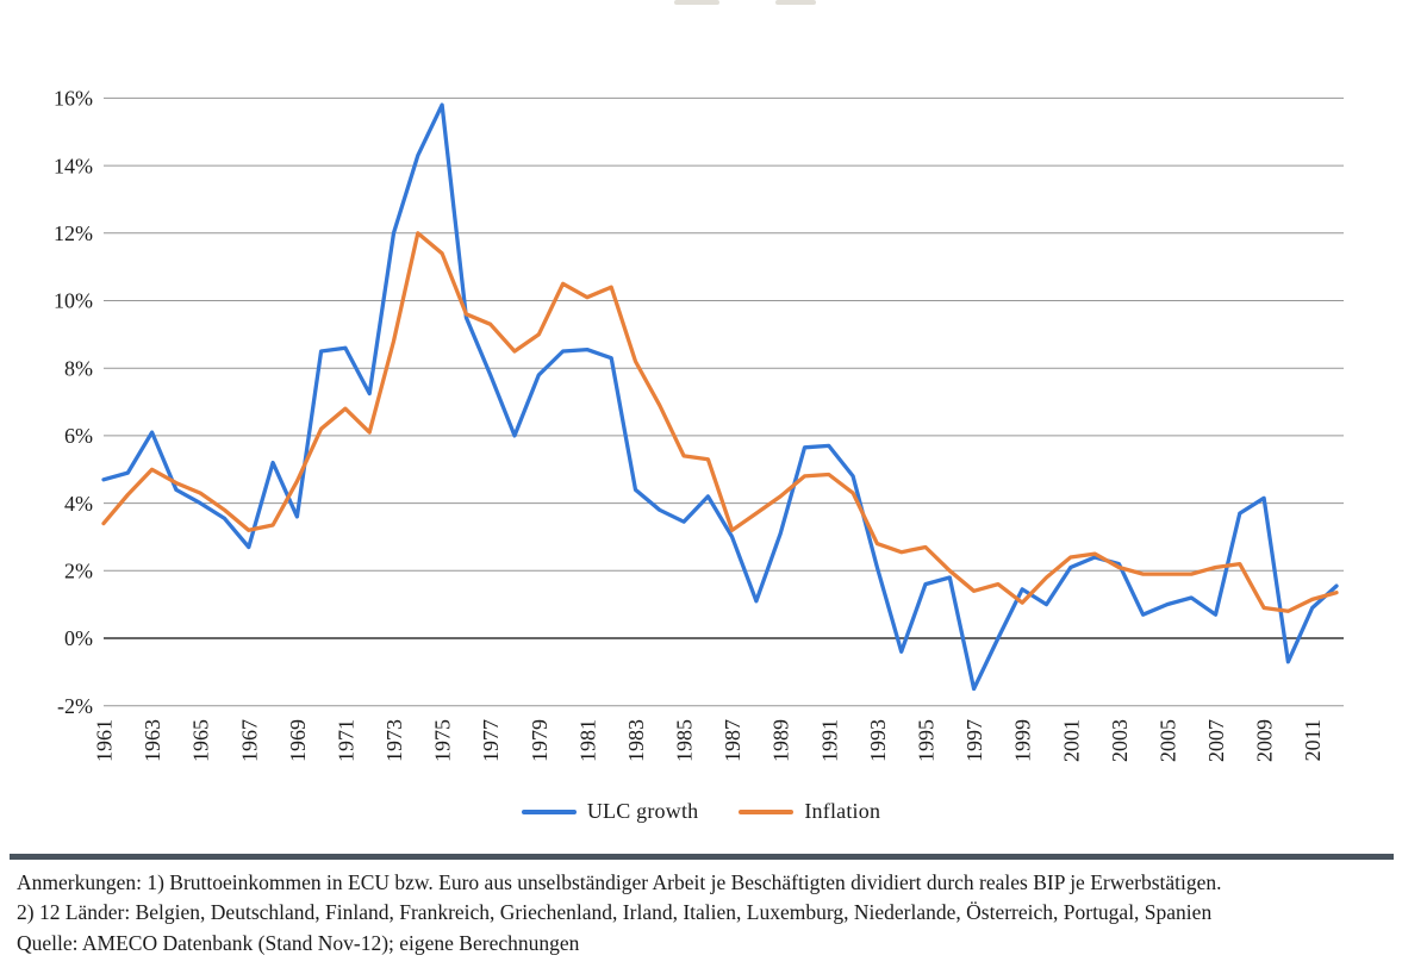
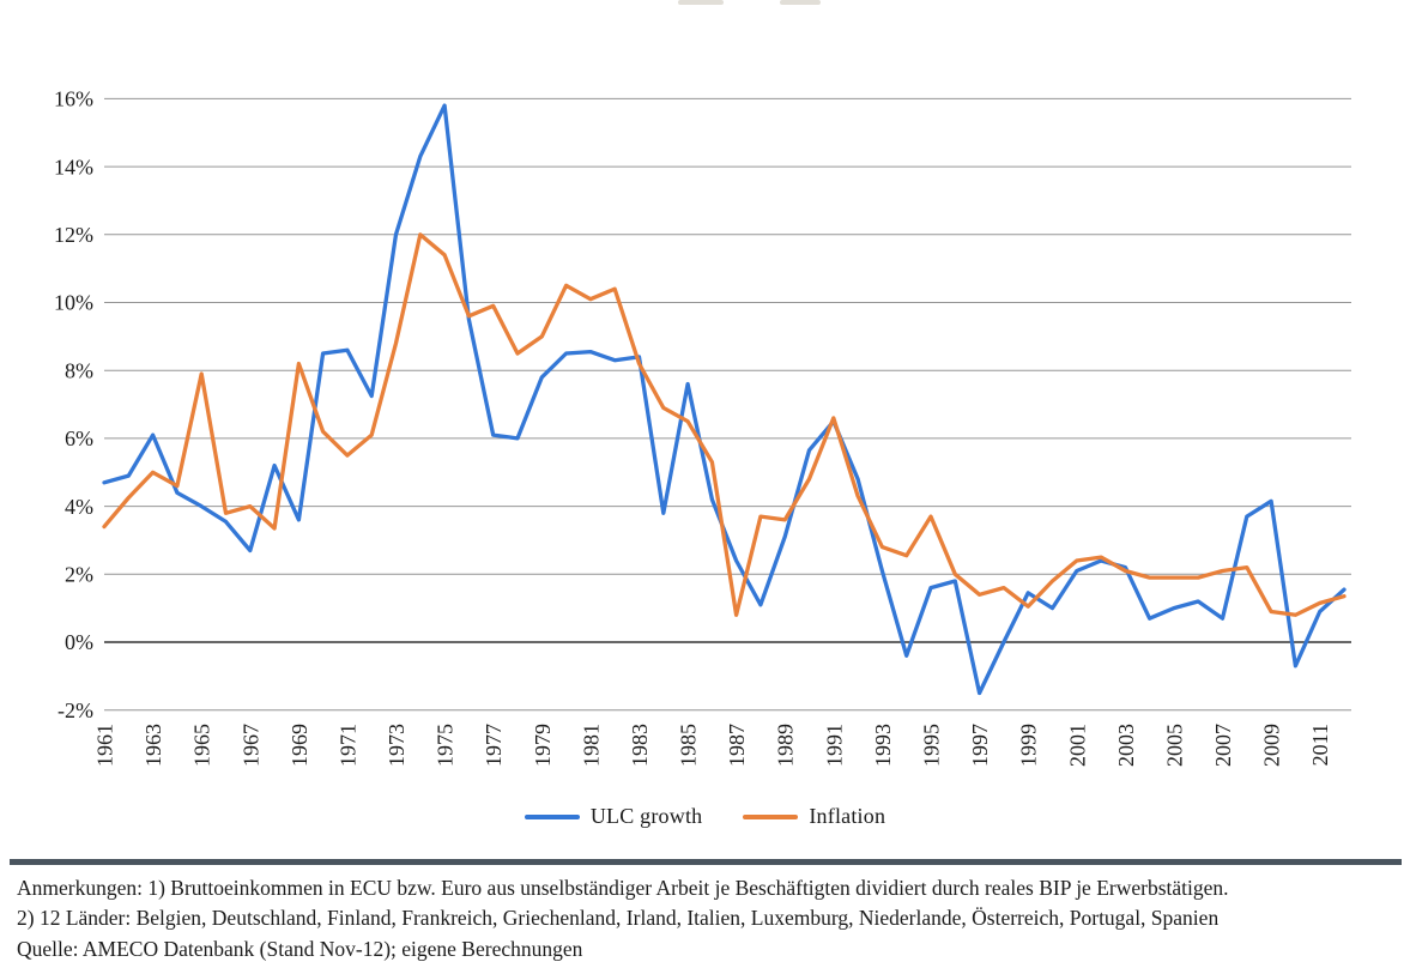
Inflation/1965: 4.3% -> 7.9%
Inflation/1967: 3.2% -> 4.0%
Inflation/1969: 4.7% -> 8.2%
Inflation/1971: 6.8% -> 5.5%
ULC growth/1977: 7.8% -> 6.1%
Inflation/1977: 9.3% -> 9.9%
ULC growth/1983: 4.4% -> 8.4%
ULC growth/1985: 3.5% -> 7.6%
Inflation/1985: 5.4% -> 6.5%
ULC growth/1987: 3.0% -> 2.4%
Inflation/1987: 3.2% -> 0.8%
Inflation/1989: 4.2% -> 3.6%
ULC growth/1991: 5.7% -> 6.5%
Inflation/1991: 4.8% -> 6.6%
Inflation/1995: 2.7% -> 3.7%
